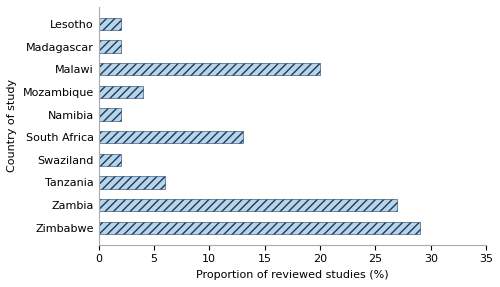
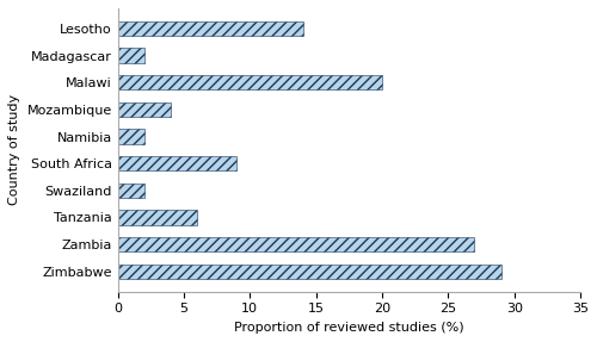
Lesotho: 2 -> 14
South Africa: 13 -> 9
